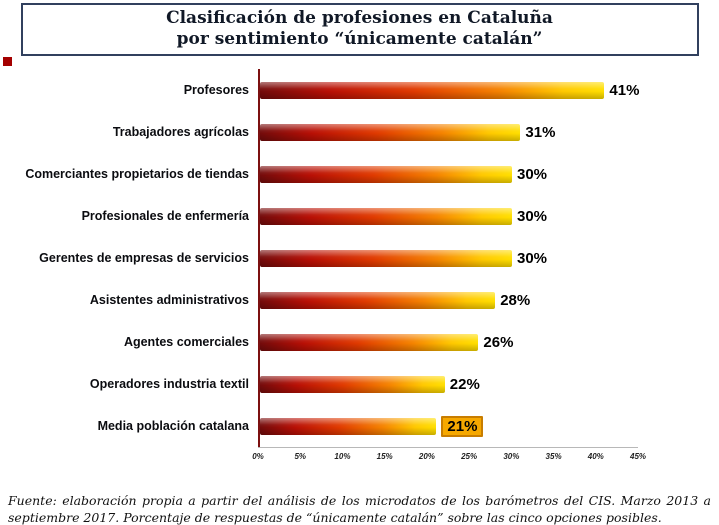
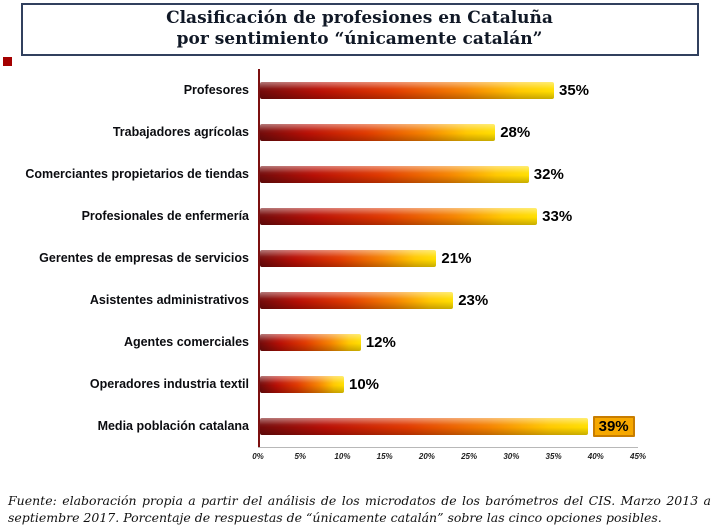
Profesores: 41% -> 35%
Trabajadores agrícolas: 31% -> 28%
Comerciantes propietarios de tiendas: 30% -> 32%
Profesionales de enfermería: 30% -> 33%
Gerentes de empresas de servicios: 30% -> 21%
Asistentes administrativos: 28% -> 23%
Agentes comerciales: 26% -> 12%
Operadores industria textil: 22% -> 10%
Media población catalana: 21% -> 39%
